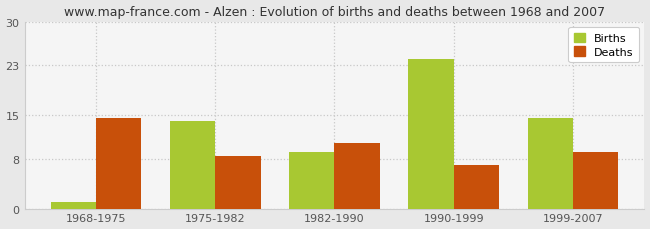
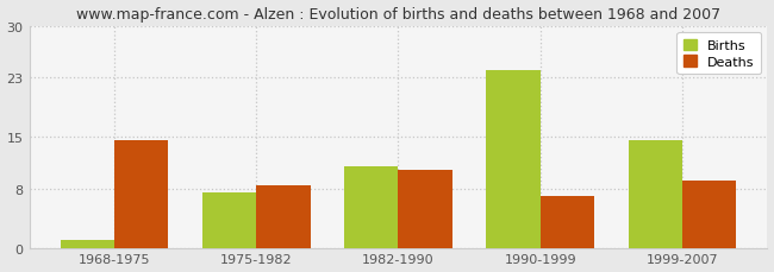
Births/1975-1982: 14.0 -> 7.5
Births/1982-1990: 9.0 -> 11.0
